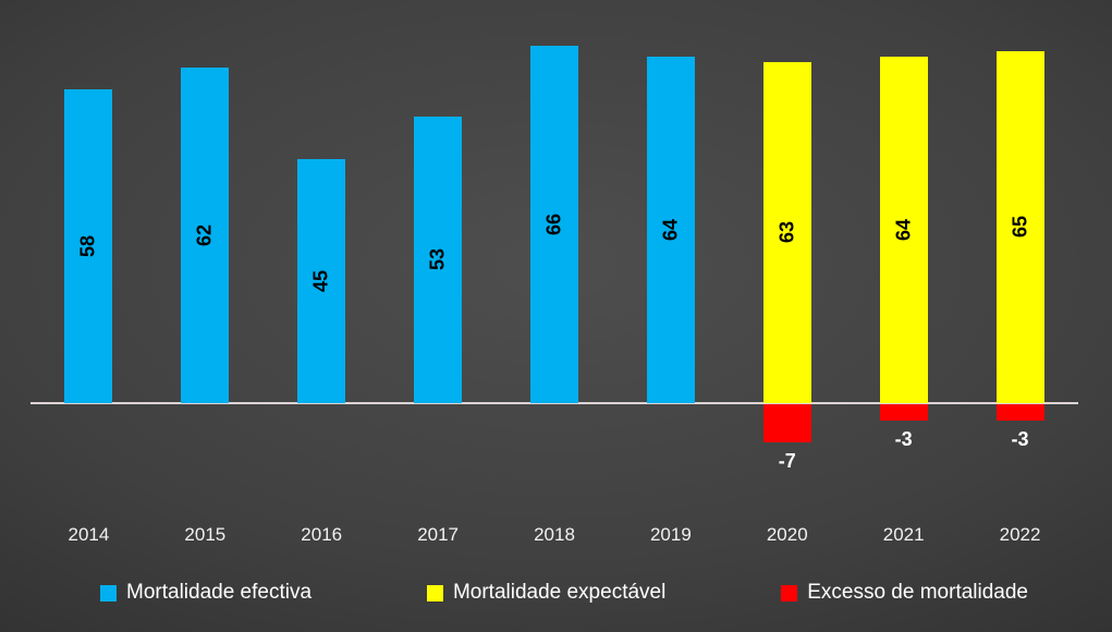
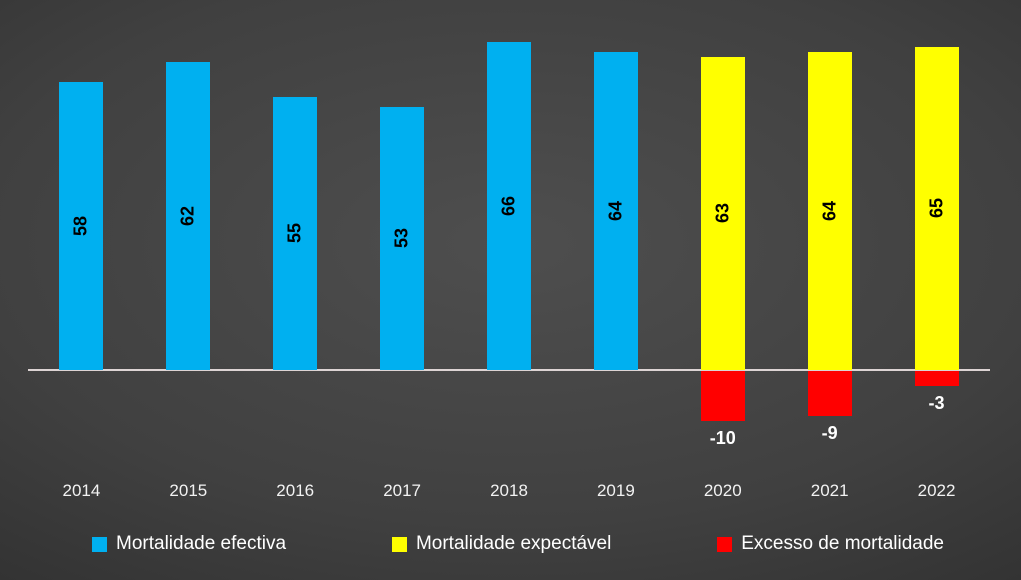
Mortalidade efectiva/2016: 45 -> 55
Excesso de mortalidade/2020: -7 -> -10
Excesso de mortalidade/2021: -3 -> -9
